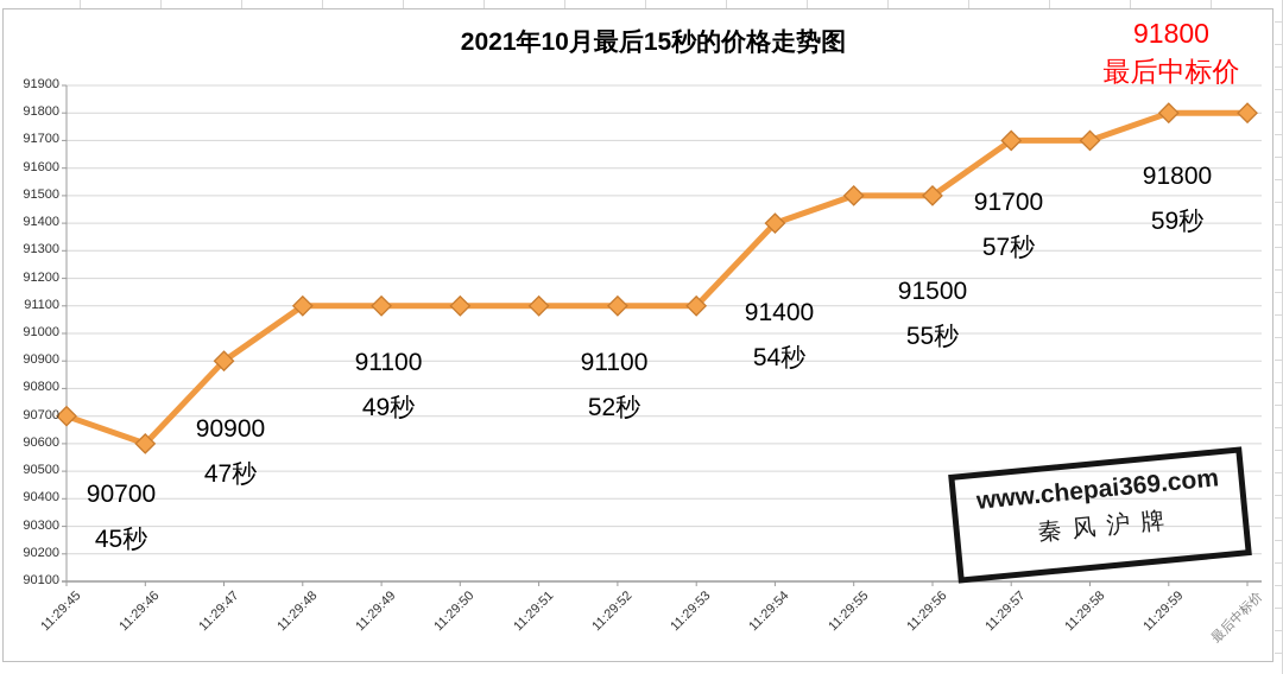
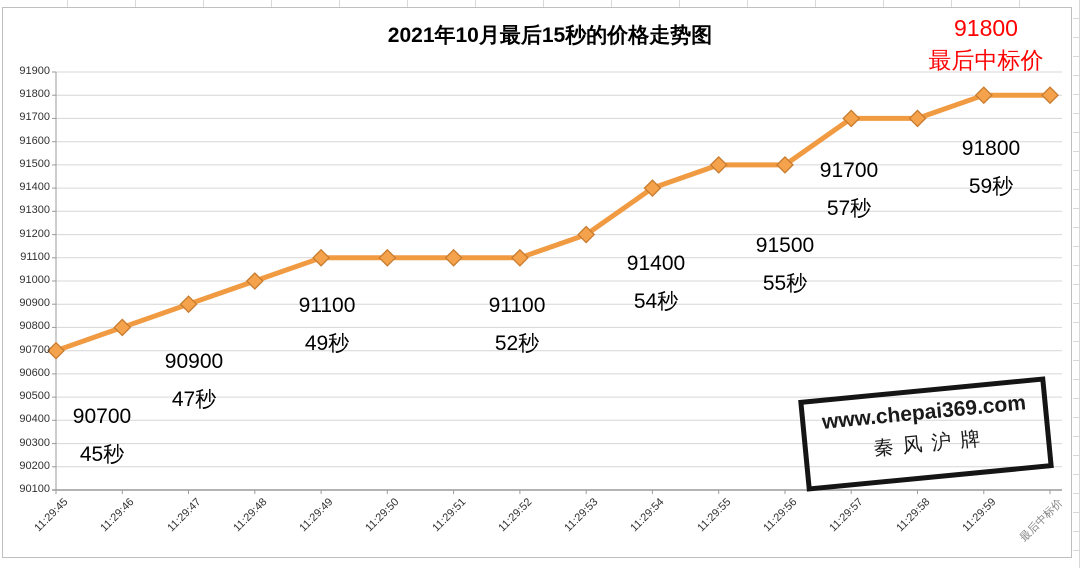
11:29:46: 90600 -> 90800
11:29:48: 91100 -> 91000
11:29:53: 91100 -> 91200
